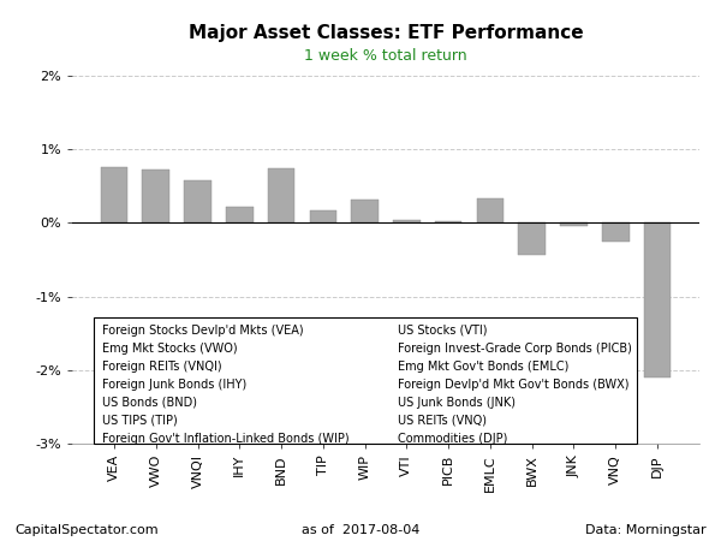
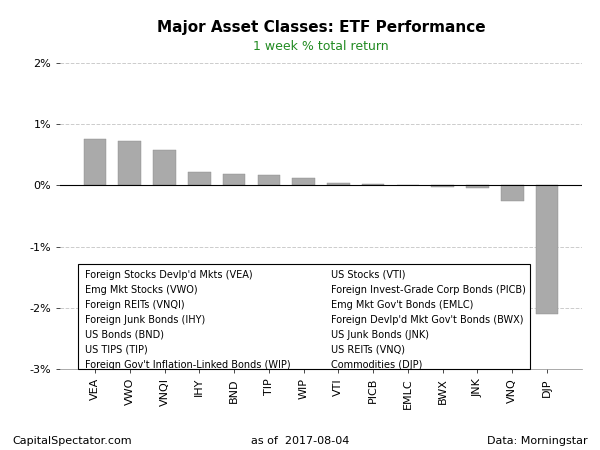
BND: 0.74% -> 0.18%
WIP: 0.32% -> 0.12%
EMLC: 0.34% -> 0.01%
BWX: -0.44% -> -0.02%
